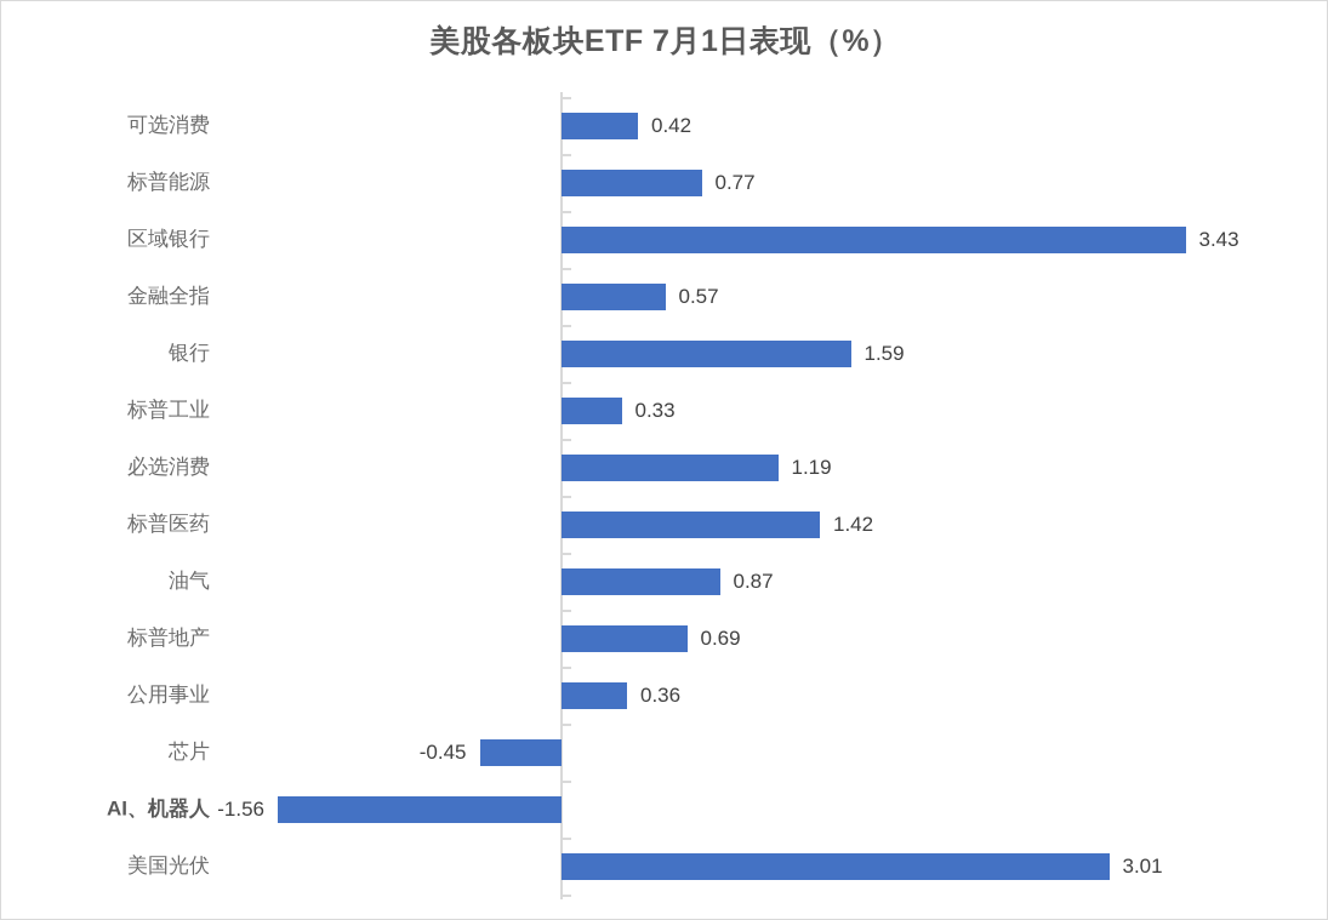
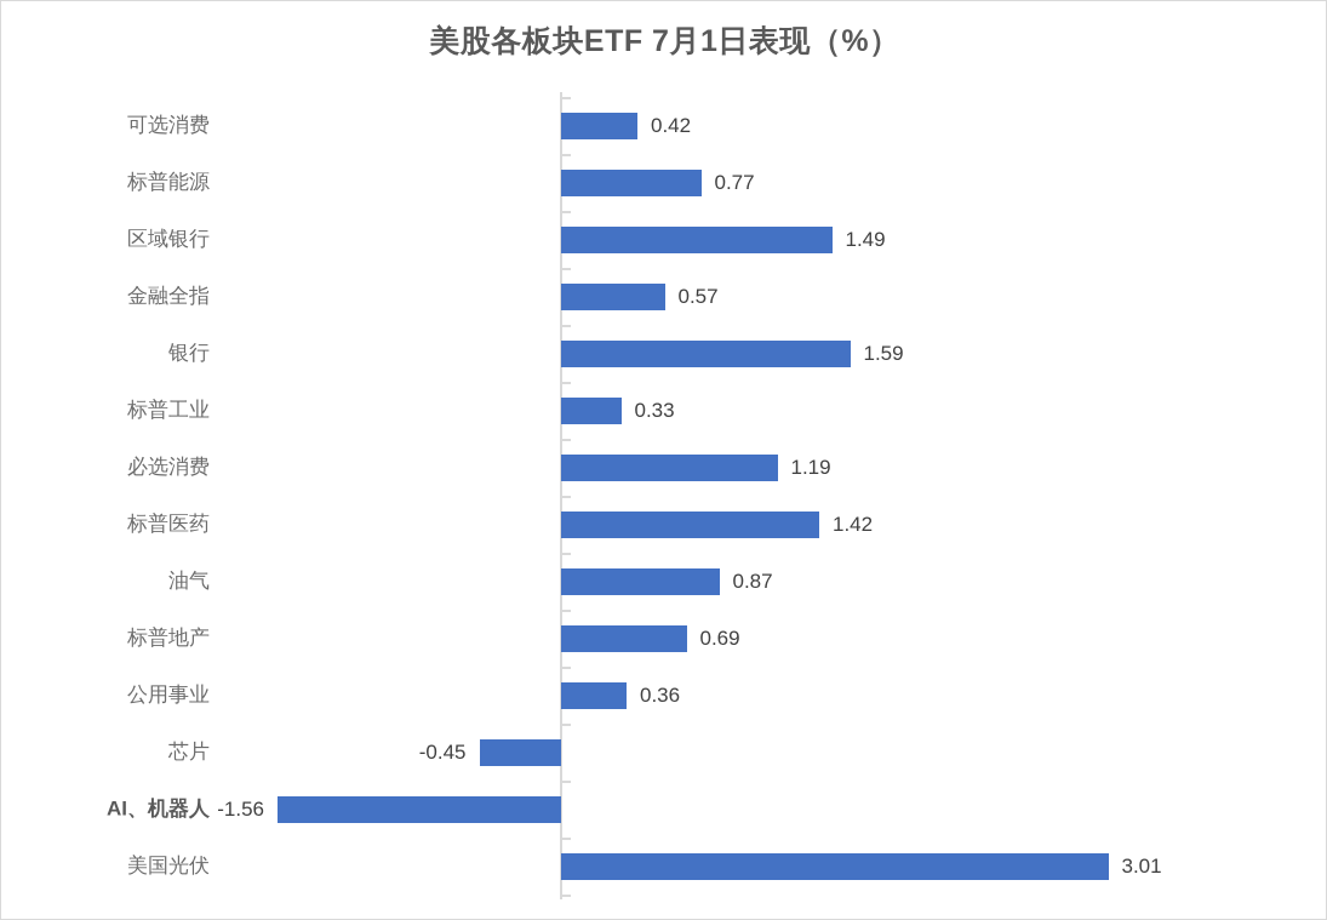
区域银行: 3.43 -> 1.49
